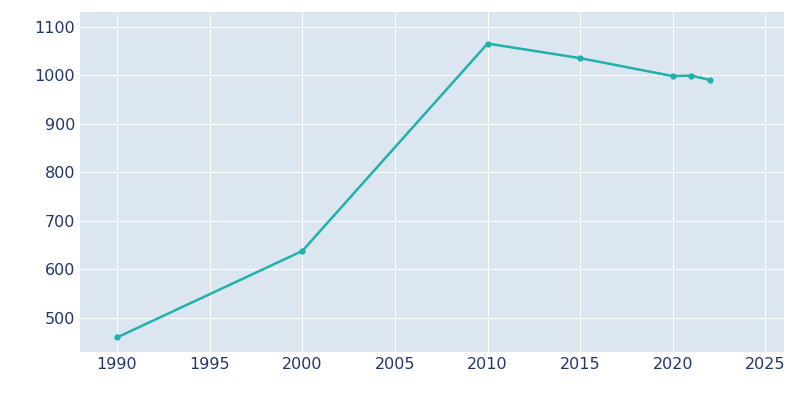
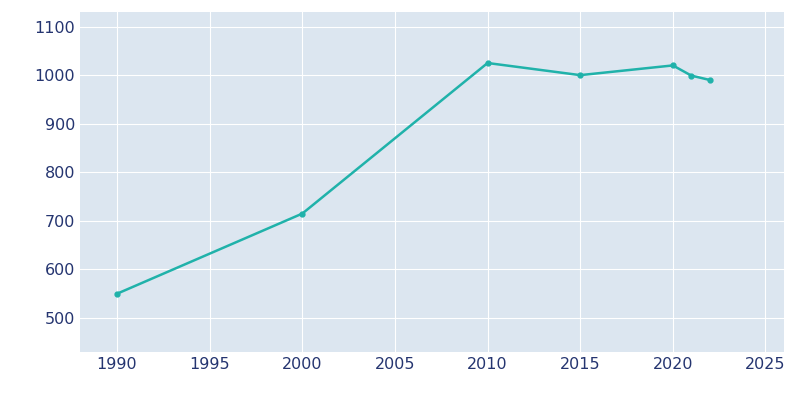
1990: 460 -> 550
2000: 638 -> 715
2010: 1065 -> 1025
2015: 1035 -> 1000
2020: 998 -> 1020
